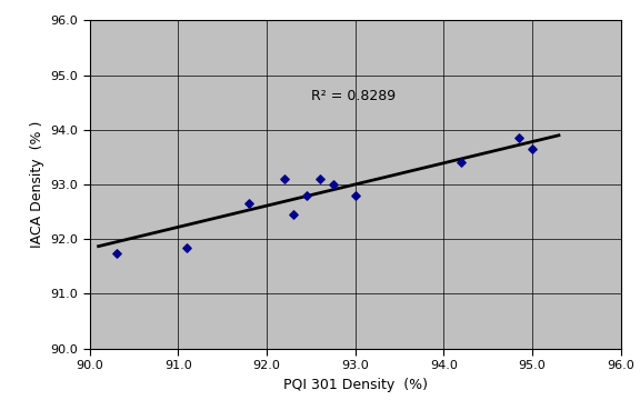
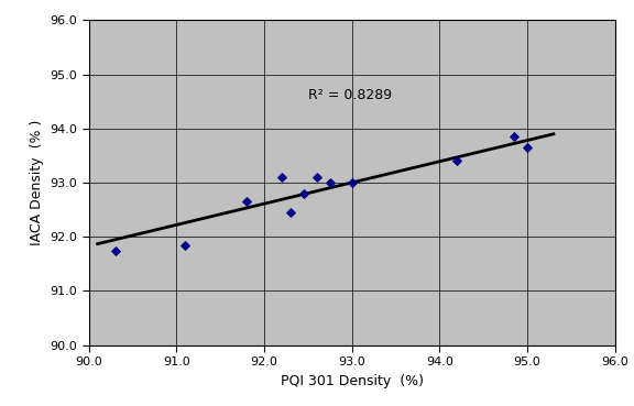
93.0: 92.80 -> 93.00
